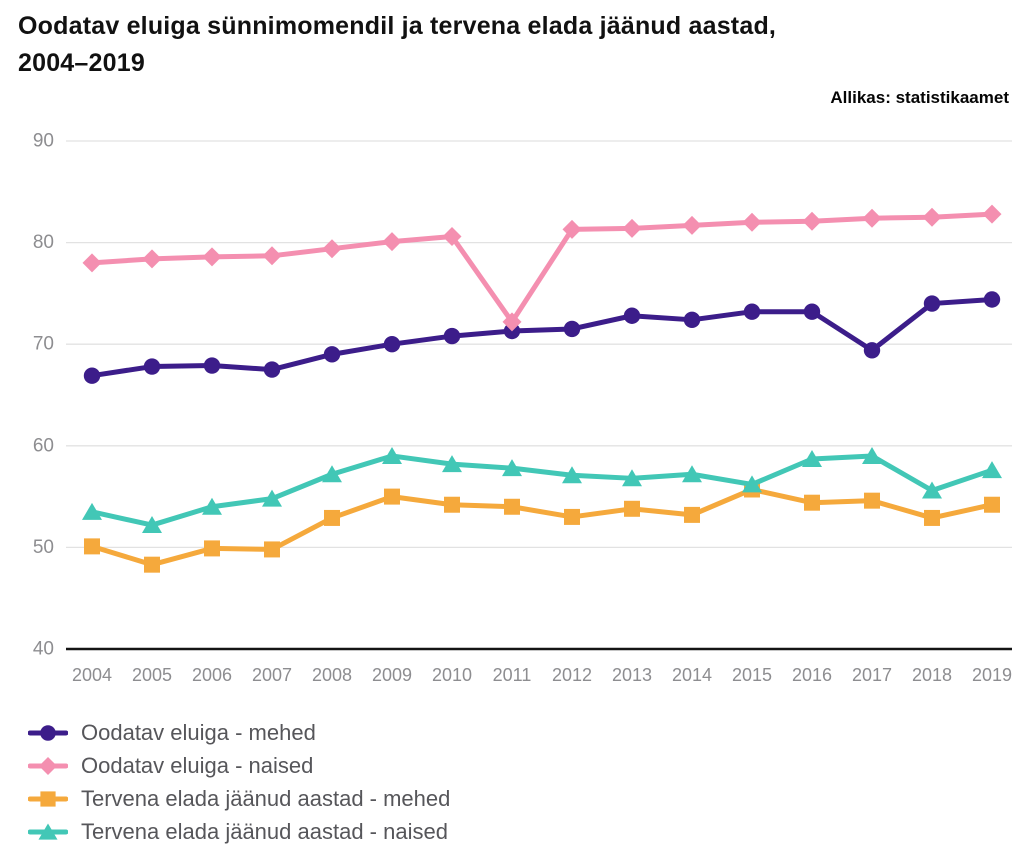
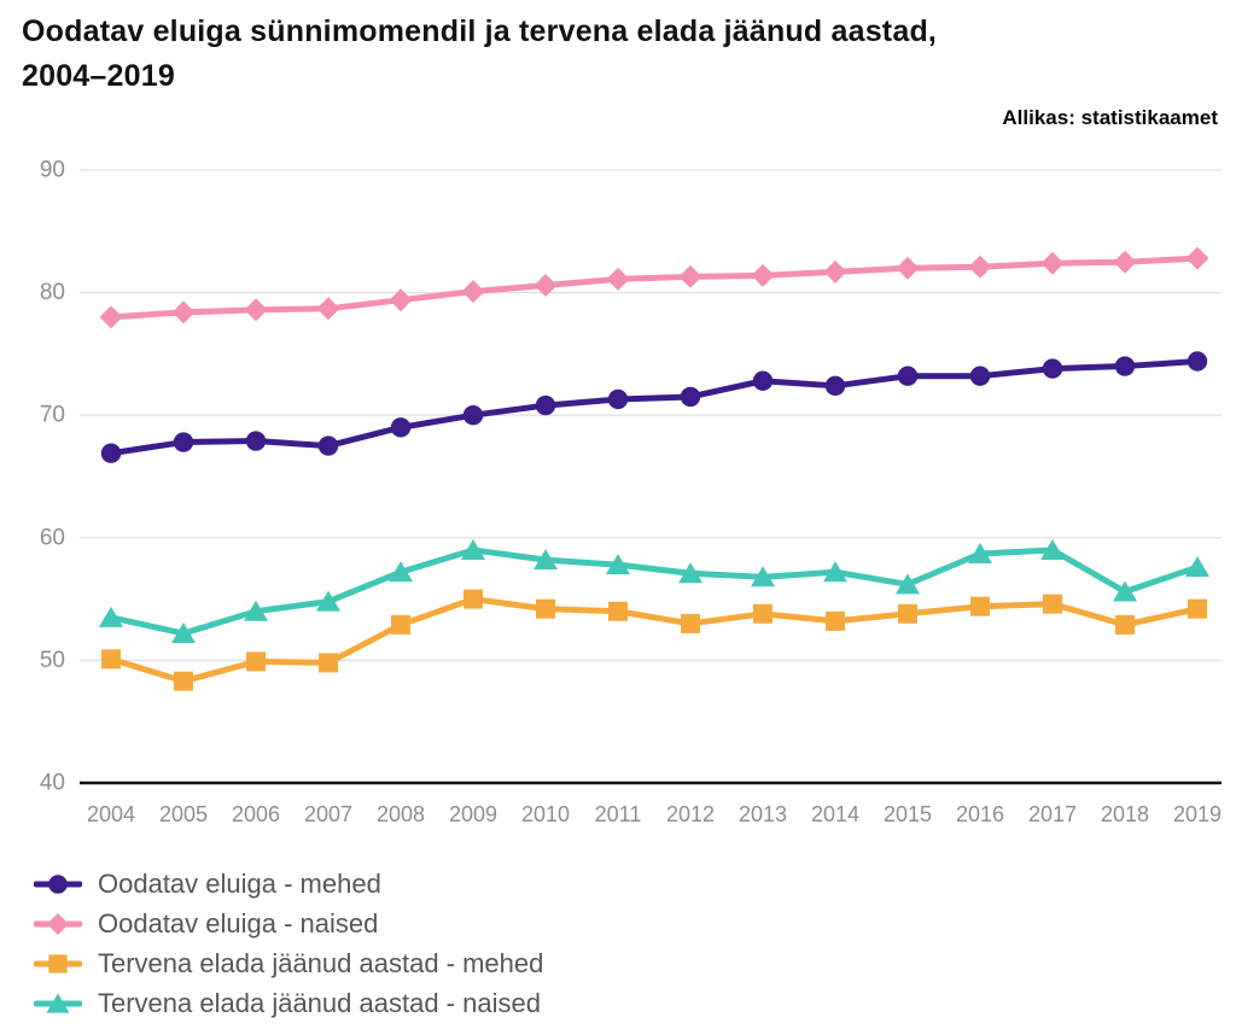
Oodatav eluiga - naised/2011: 72.2 -> 81.1
Tervena elada jäänud aastad - mehed/2015: 55.7 -> 53.8
Oodatav eluiga - mehed/2017: 69.4 -> 73.8
